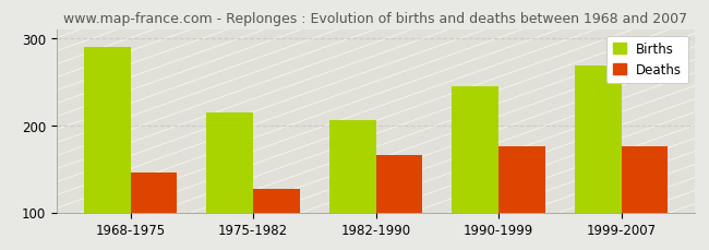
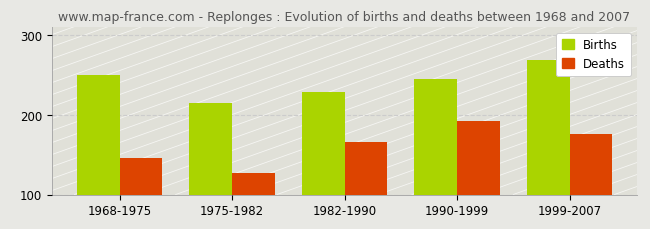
Births/1968-1975: 290 -> 249
Births/1982-1990: 206 -> 228
Deaths/1990-1999: 176 -> 192
